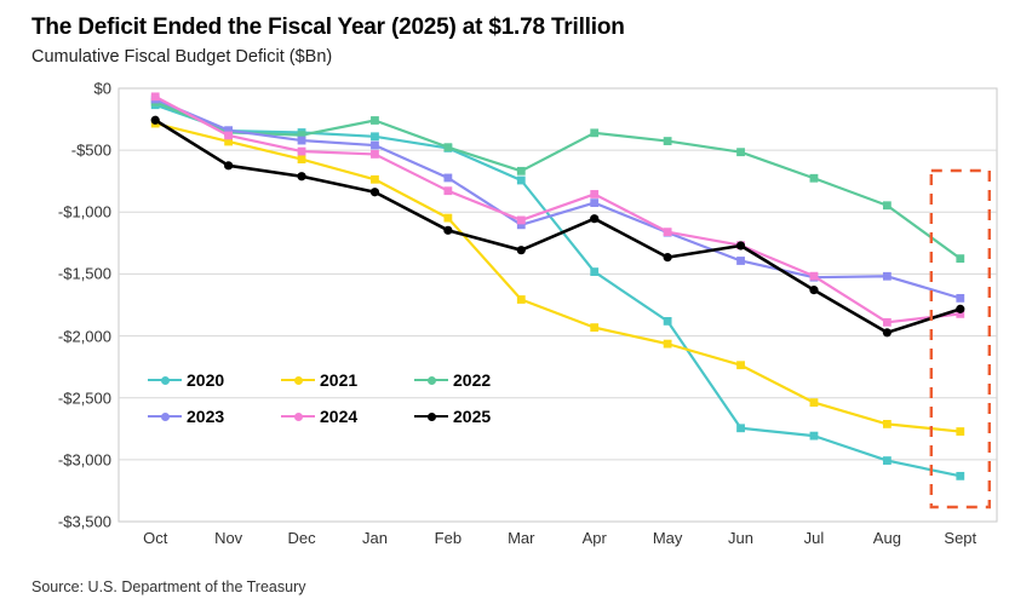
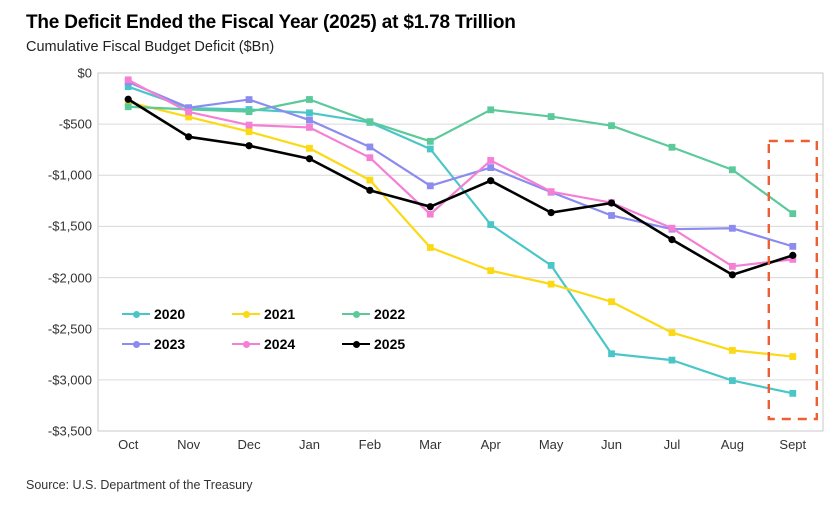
2022/Oct: -$110 -> -$330
2023/Dec: -$420 -> -$260
2024/Mar: -$1060 -> -$1380
